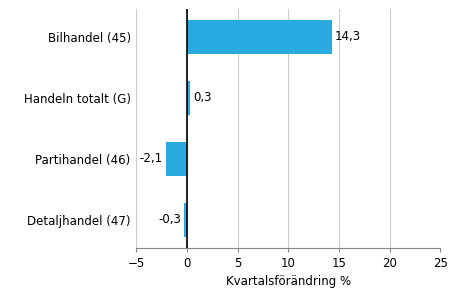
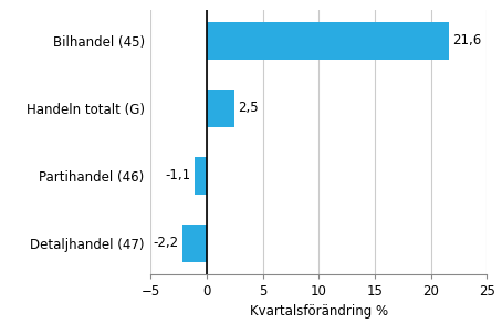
Bilhandel (45): 14,3 -> 21,6
Handeln totalt (G): 0,3 -> 2,5
Partihandel (46): -2,1 -> -1,1
Detaljhandel (47): -0,3 -> -2,2
